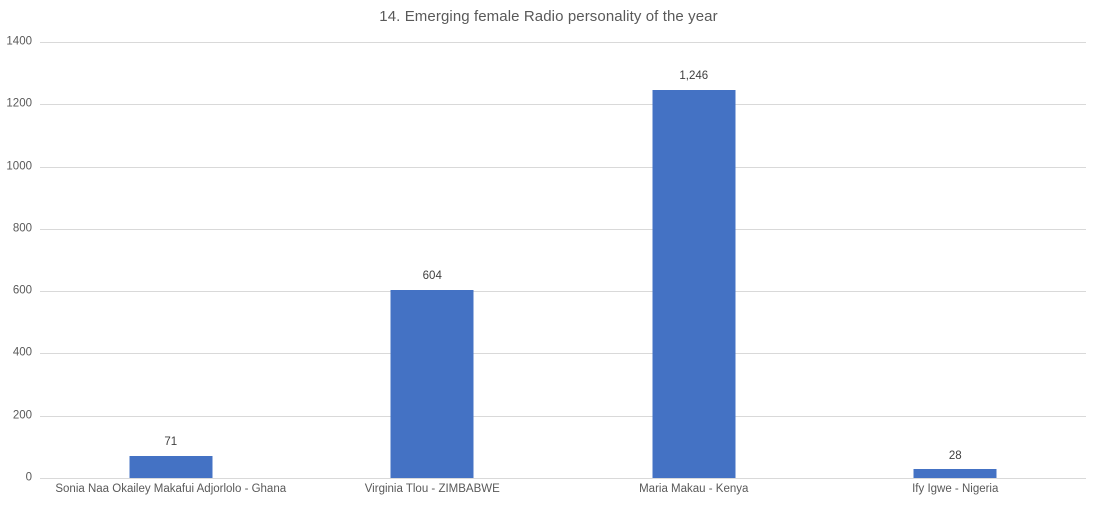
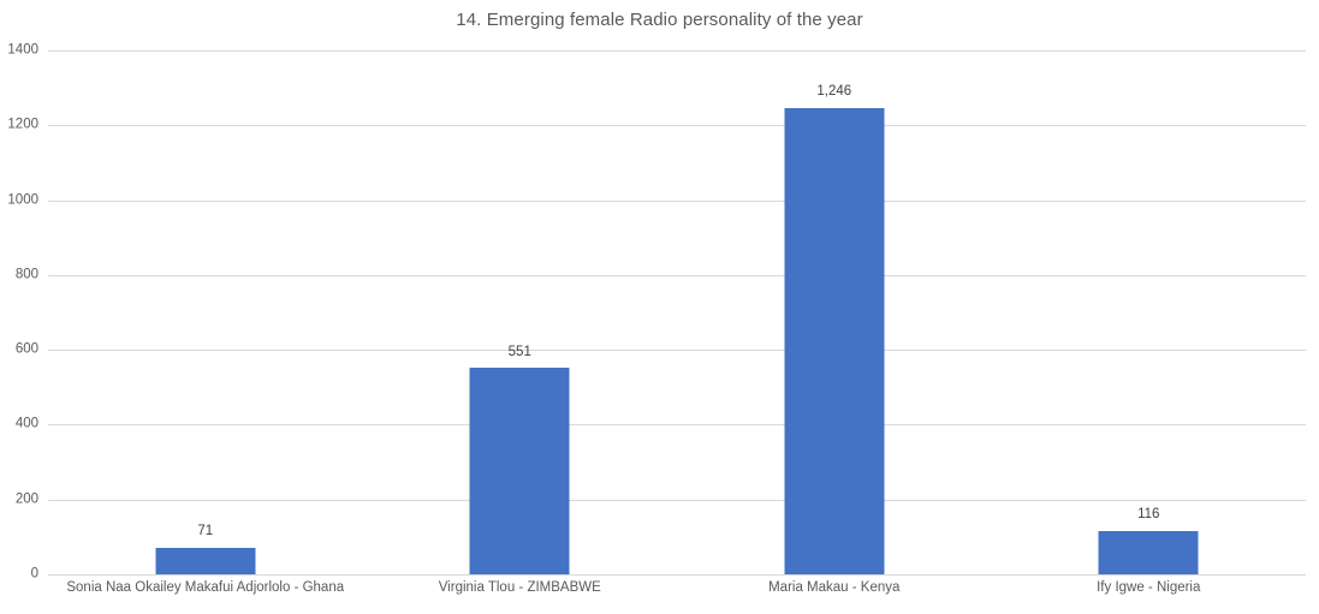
Virginia Tlou - ZIMBABWE: 604 -> 551
Ify Igwe - Nigeria: 28 -> 116
